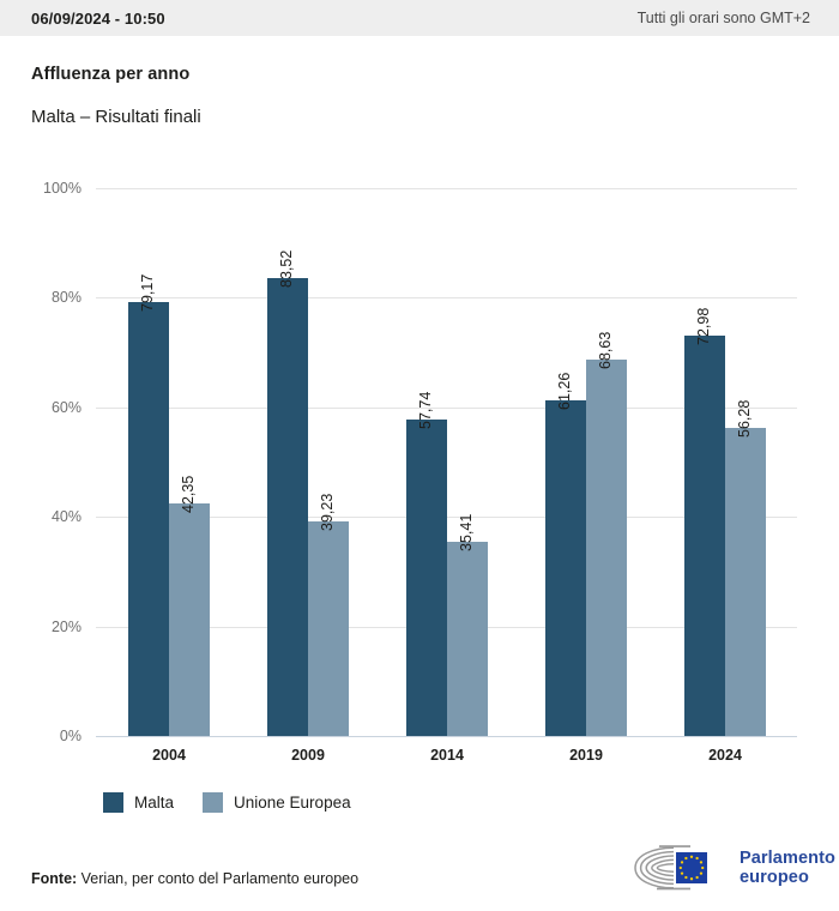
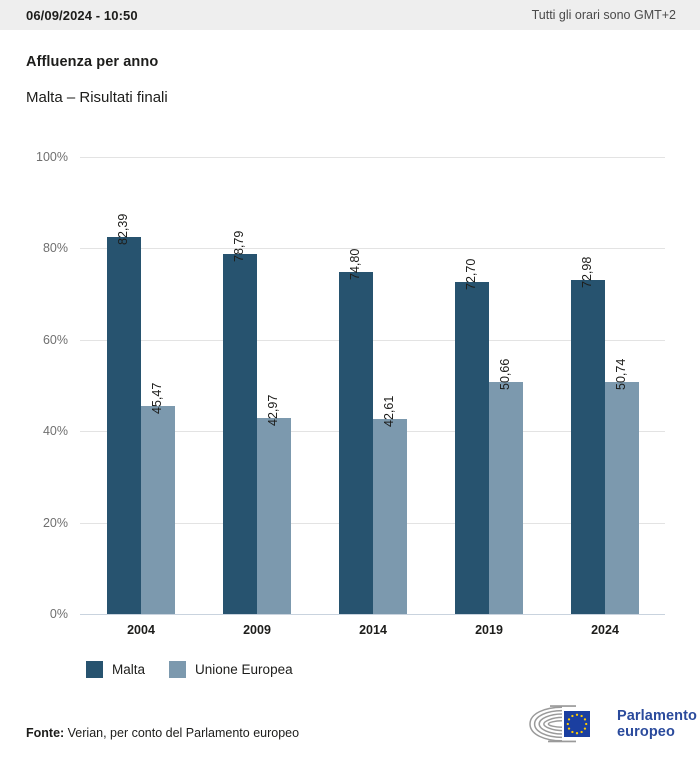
Malta/2004: 79,17 -> 82,39
Unione Europea/2004: 42,35 -> 45,47
Malta/2009: 83,52 -> 78,79
Unione Europea/2009: 39,23 -> 42,97
Malta/2014: 57,74 -> 74,80
Unione Europea/2014: 35,41 -> 42,61
Malta/2019: 61,26 -> 72,70
Unione Europea/2019: 68,63 -> 50,66
Unione Europea/2024: 56,28 -> 50,74
